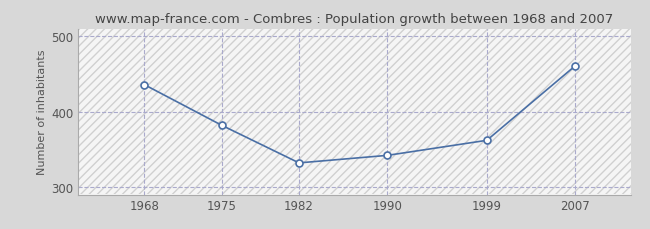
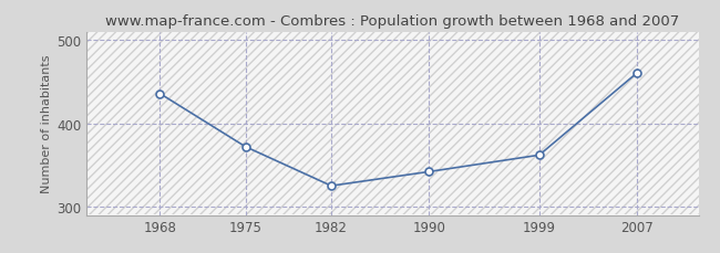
1975: 382 -> 372
1982: 332 -> 325
